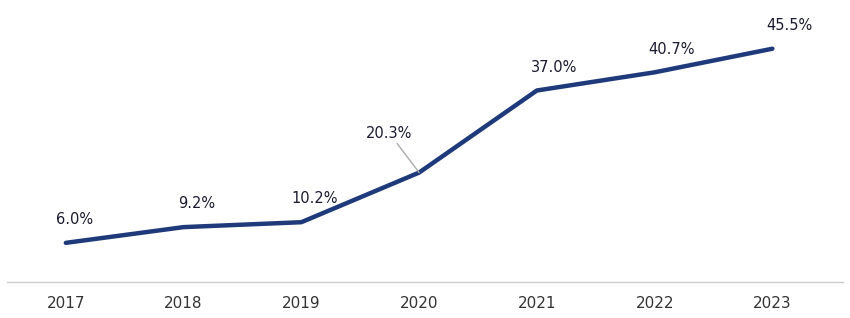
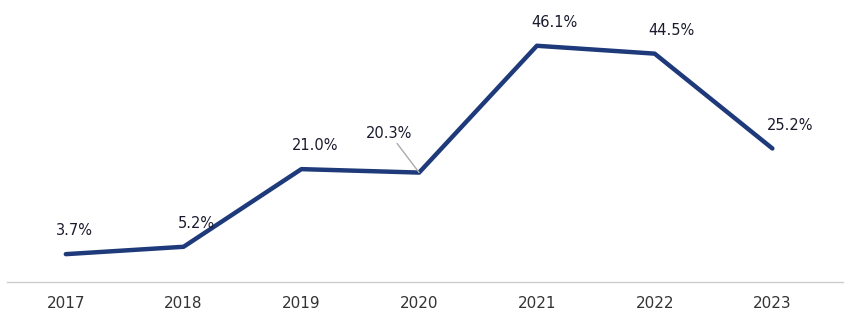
2017: 6.0% -> 3.7%
2018: 9.2% -> 5.2%
2019: 10.2% -> 21.0%
2021: 37.0% -> 46.1%
2022: 40.7% -> 44.5%
2023: 45.5% -> 25.2%
